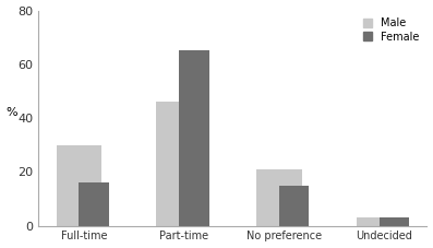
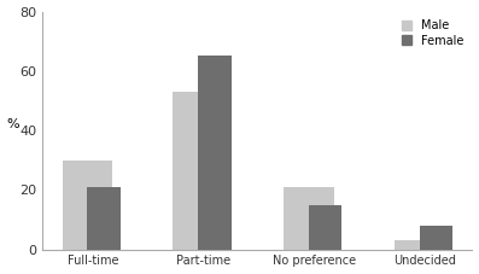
Female/Full-time: 16 -> 21
Male/Part-time: 46 -> 53
Female/Undecided: 3 -> 8
